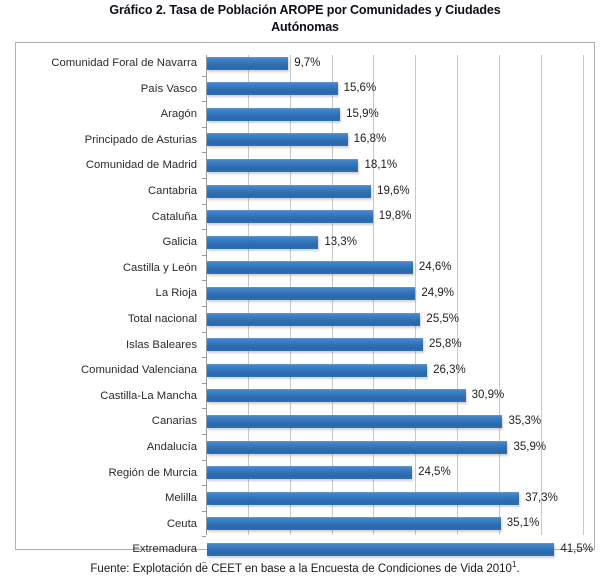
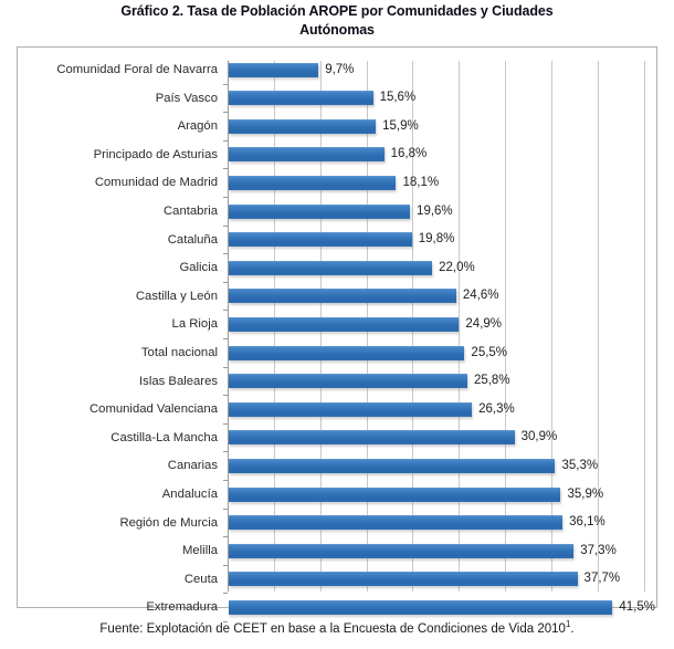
Galicia: 13,3% -> 22,0%
Región de Murcia: 24,5% -> 36,1%
Ceuta: 35,1% -> 37,7%
